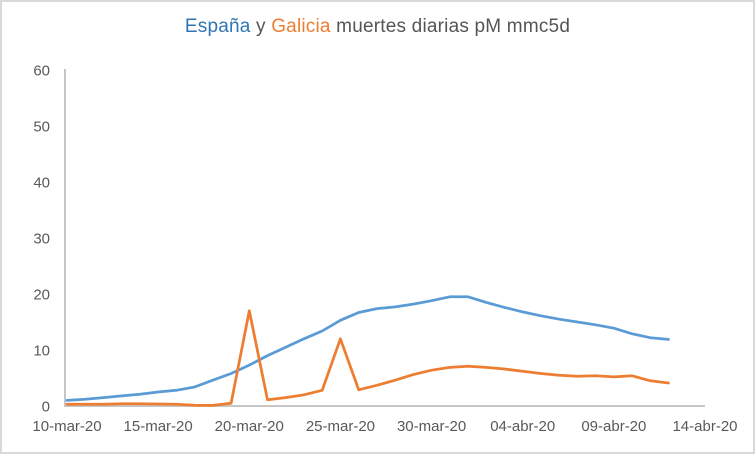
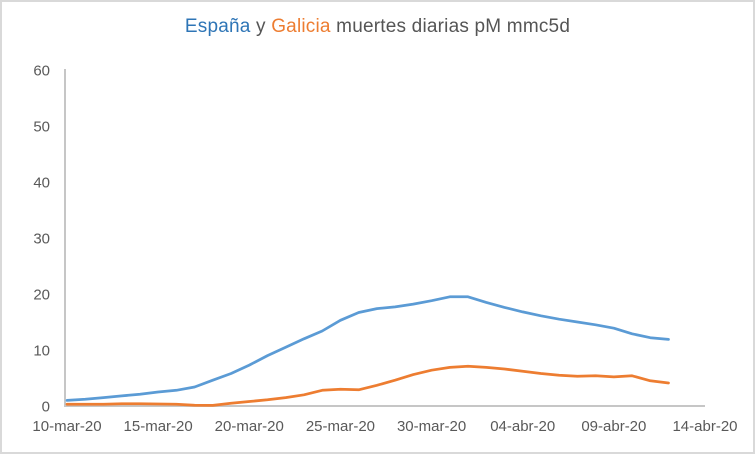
Galicia/20-mar-20: 17 -> 1
Galicia/25-mar-20: 12 -> 3
